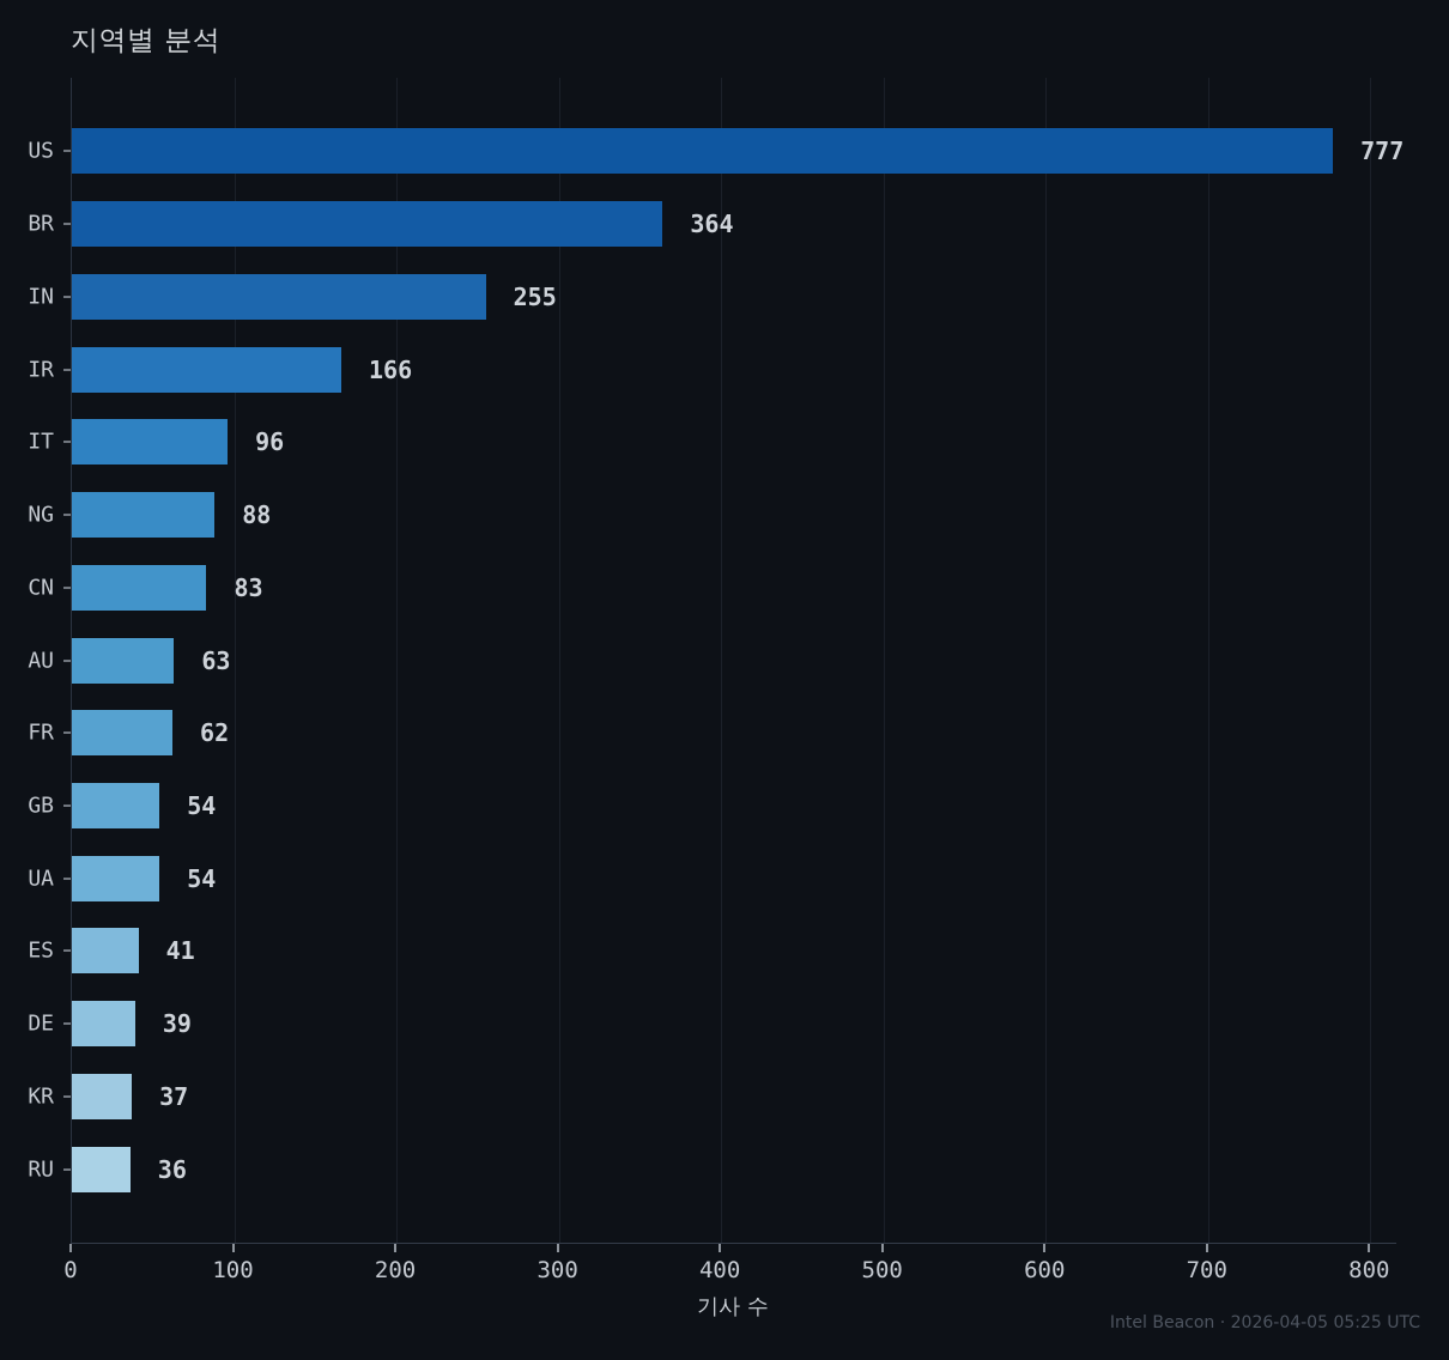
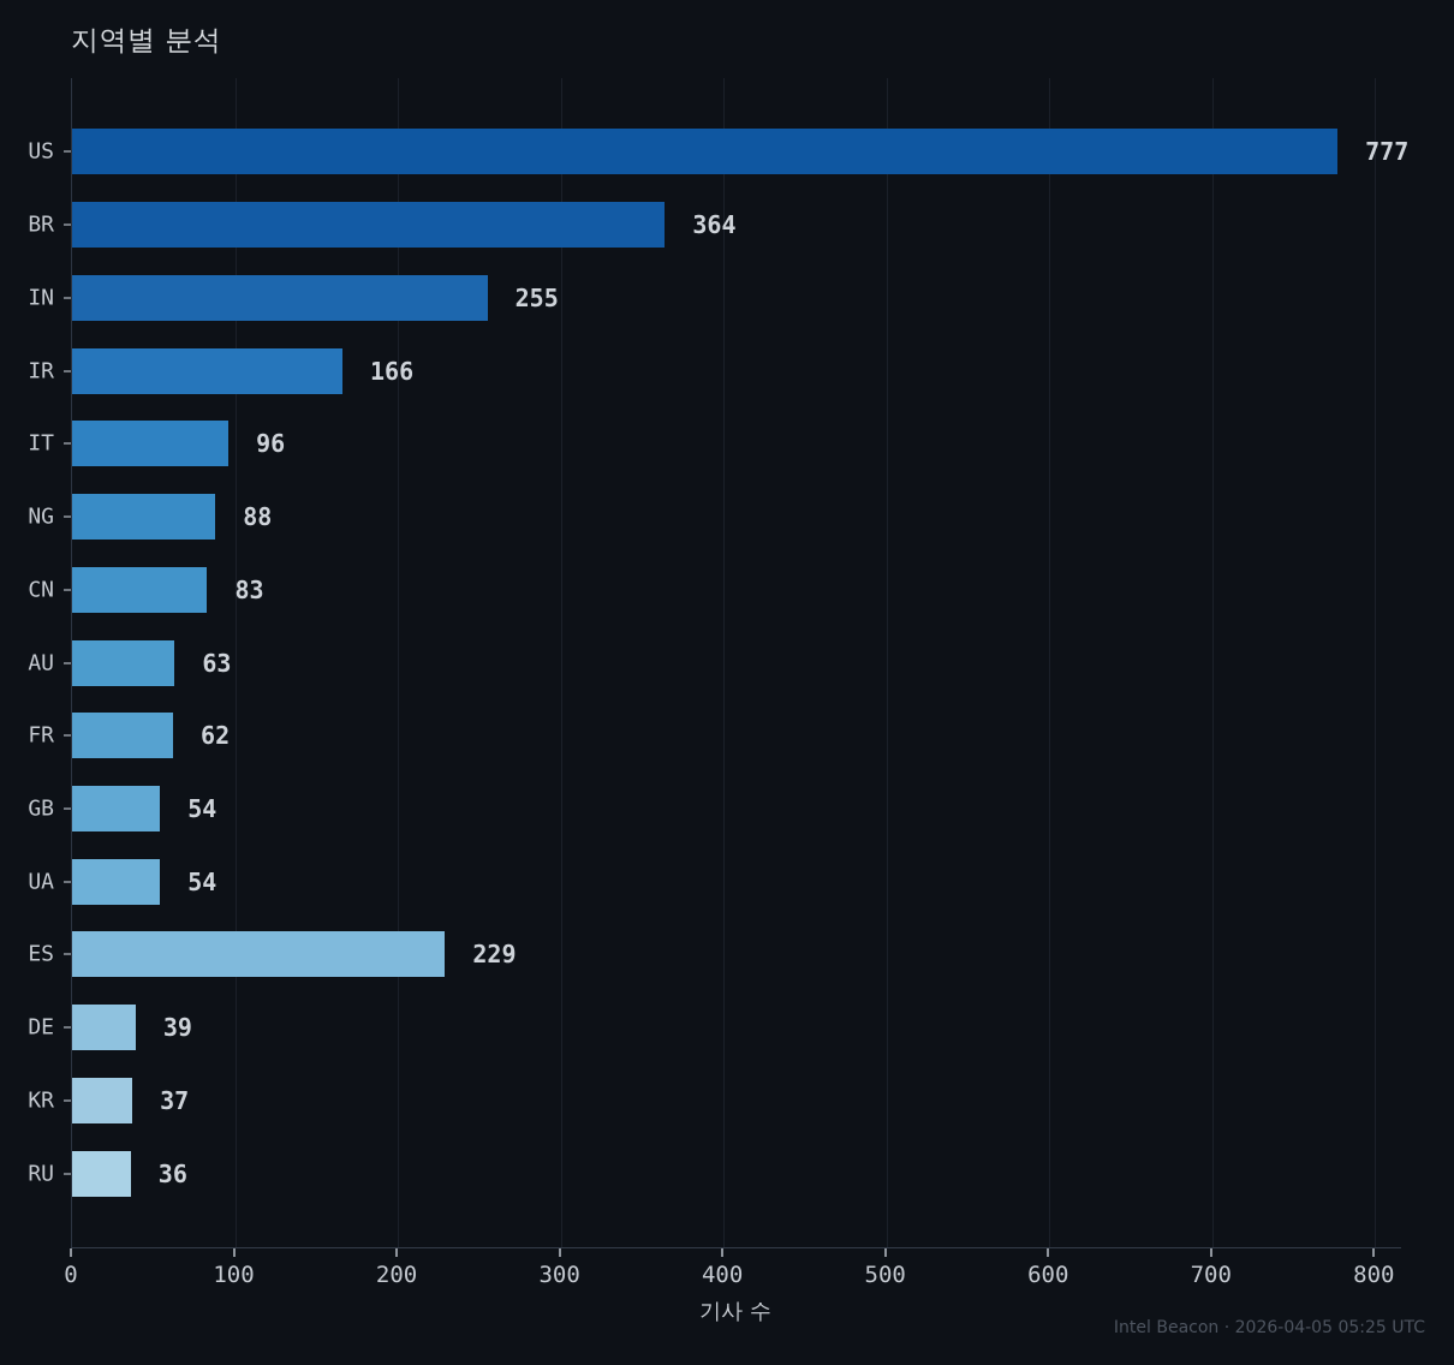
ES: 41 -> 229
